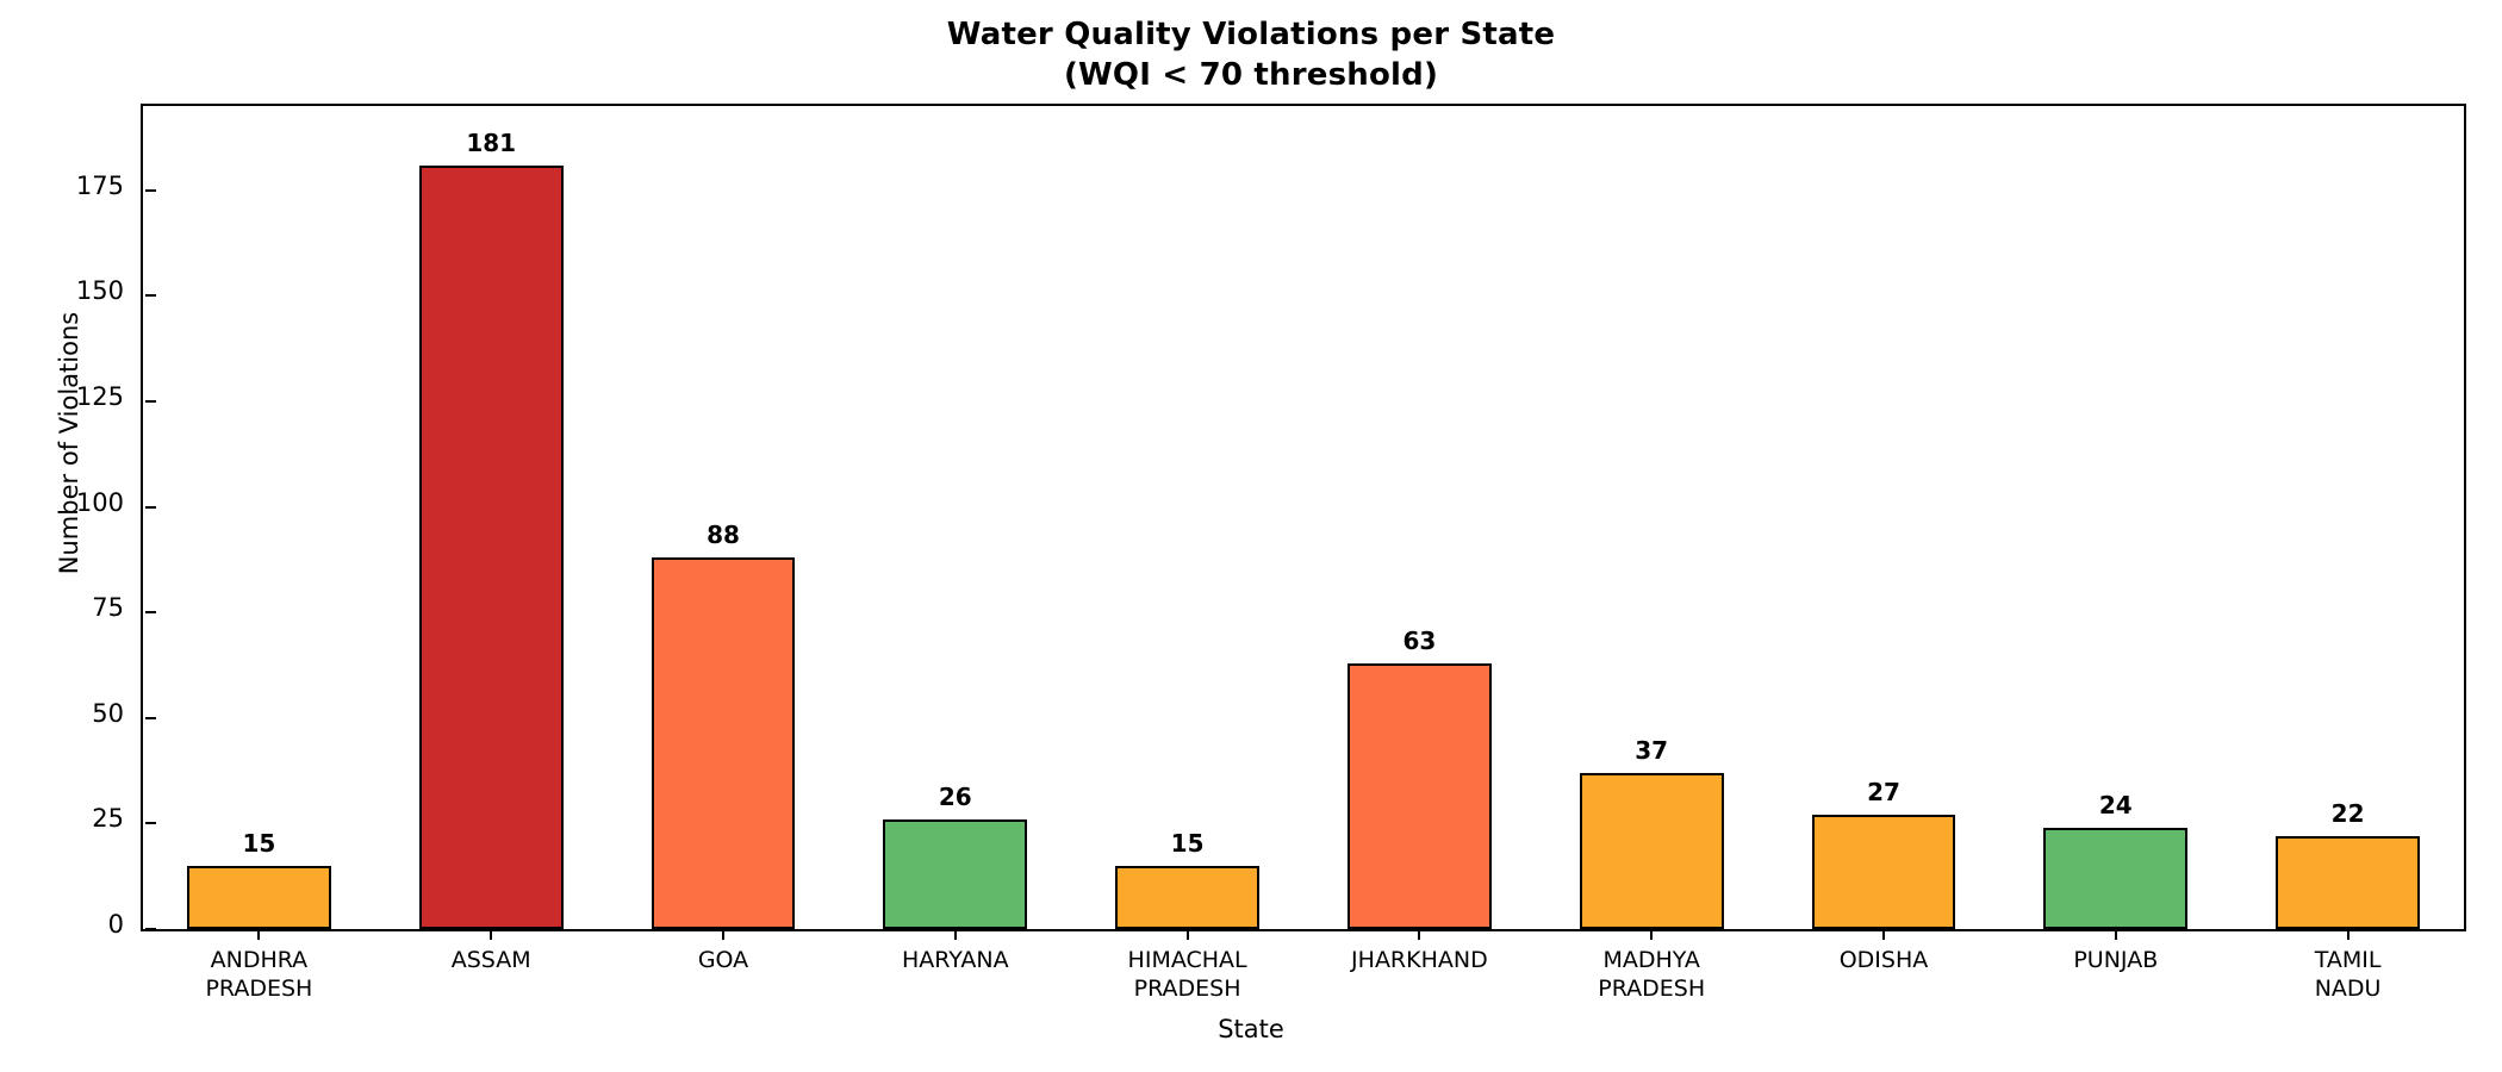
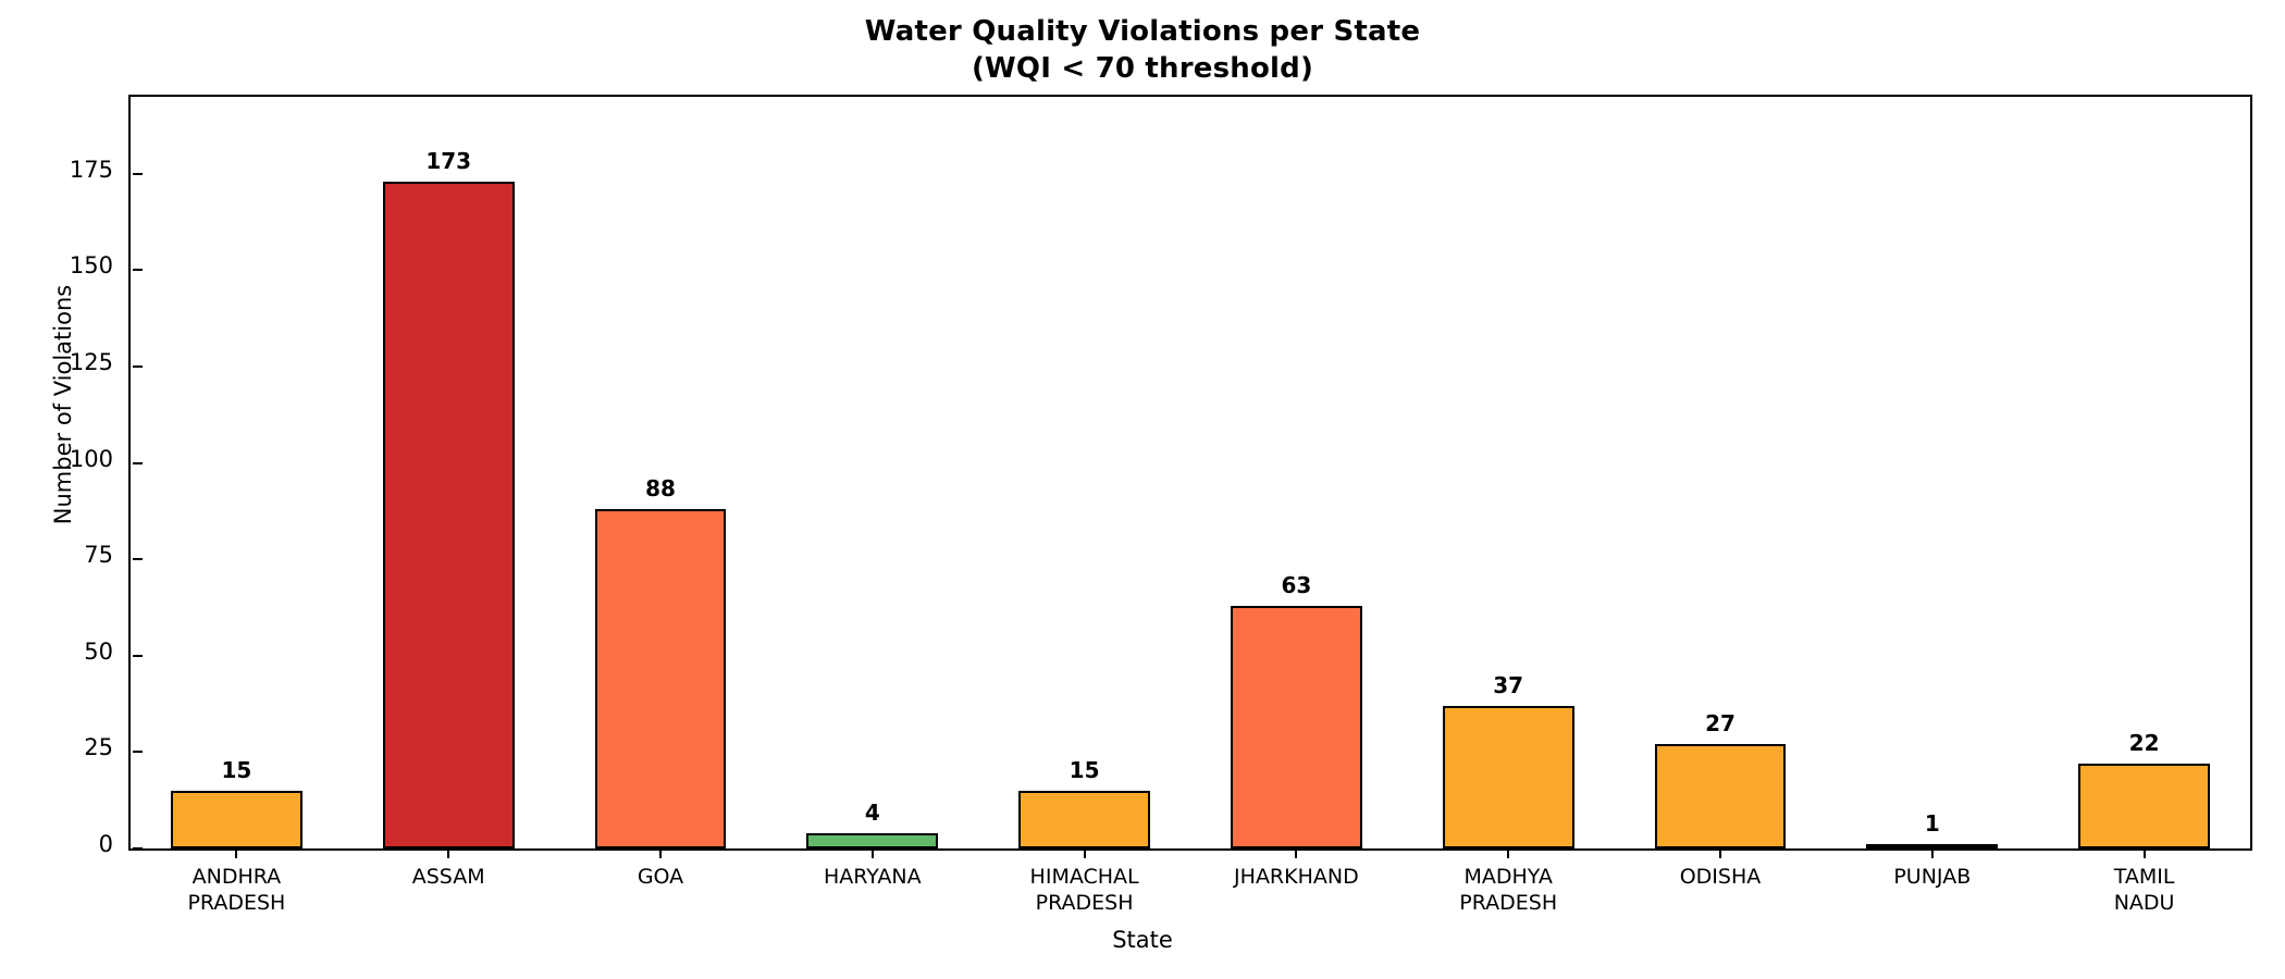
ASSAM: 181 -> 173
HARYANA: 26 -> 4
PUNJAB: 24 -> 1
